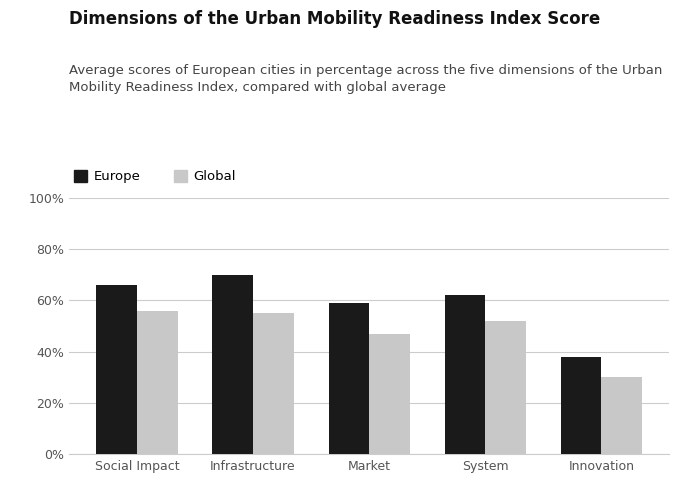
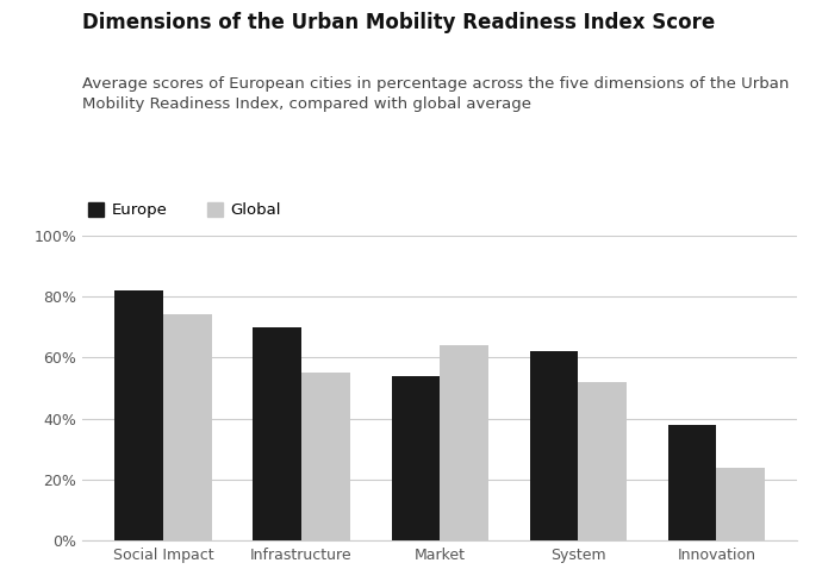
Europe/Social Impact: 66% -> 82%
Global/Social Impact: 56% -> 74%
Europe/Market: 59% -> 54%
Global/Market: 47% -> 64%
Global/Innovation: 30% -> 24%
